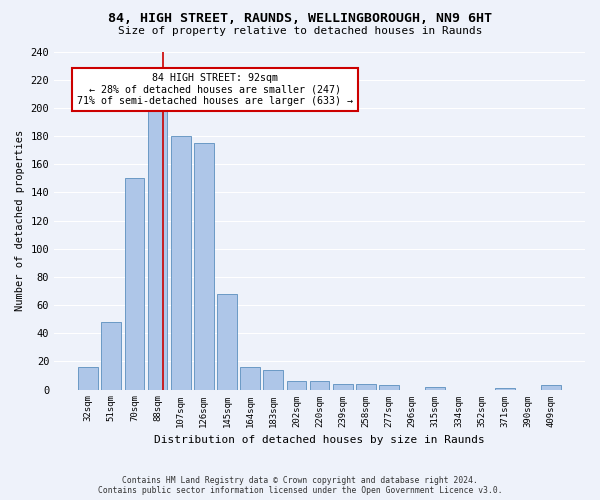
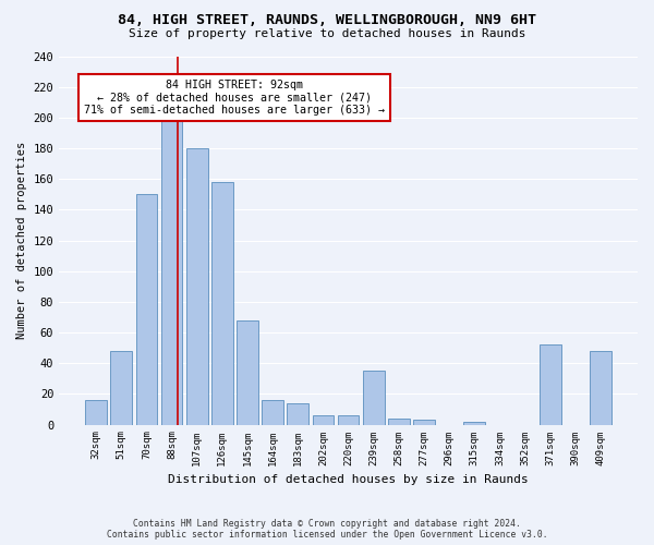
126sqm: 175 -> 158
239sqm: 4 -> 35
371sqm: 1 -> 52
409sqm: 3 -> 48
